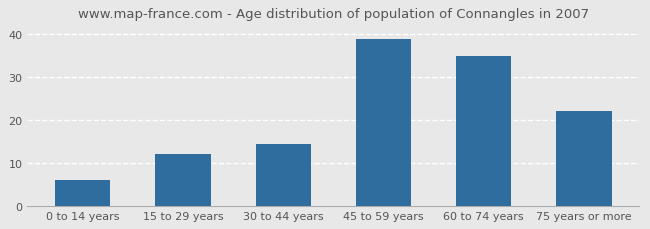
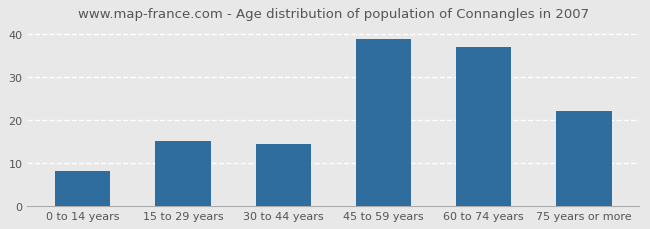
0 to 14 years: 6.0 -> 8.0
15 to 29 years: 12.0 -> 15.0
60 to 74 years: 35.0 -> 37.0
